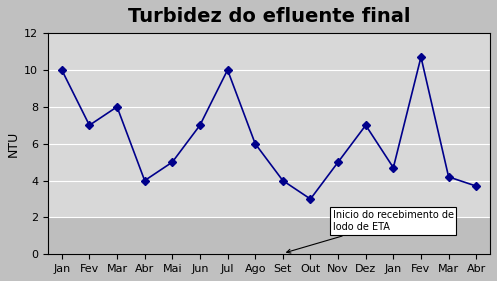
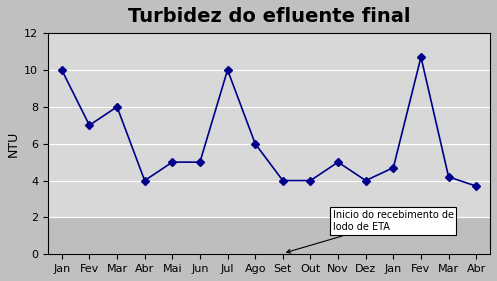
Jun: 7.0 -> 5.0
Out: 3.0 -> 4.0
Dez: 7.0 -> 4.0
